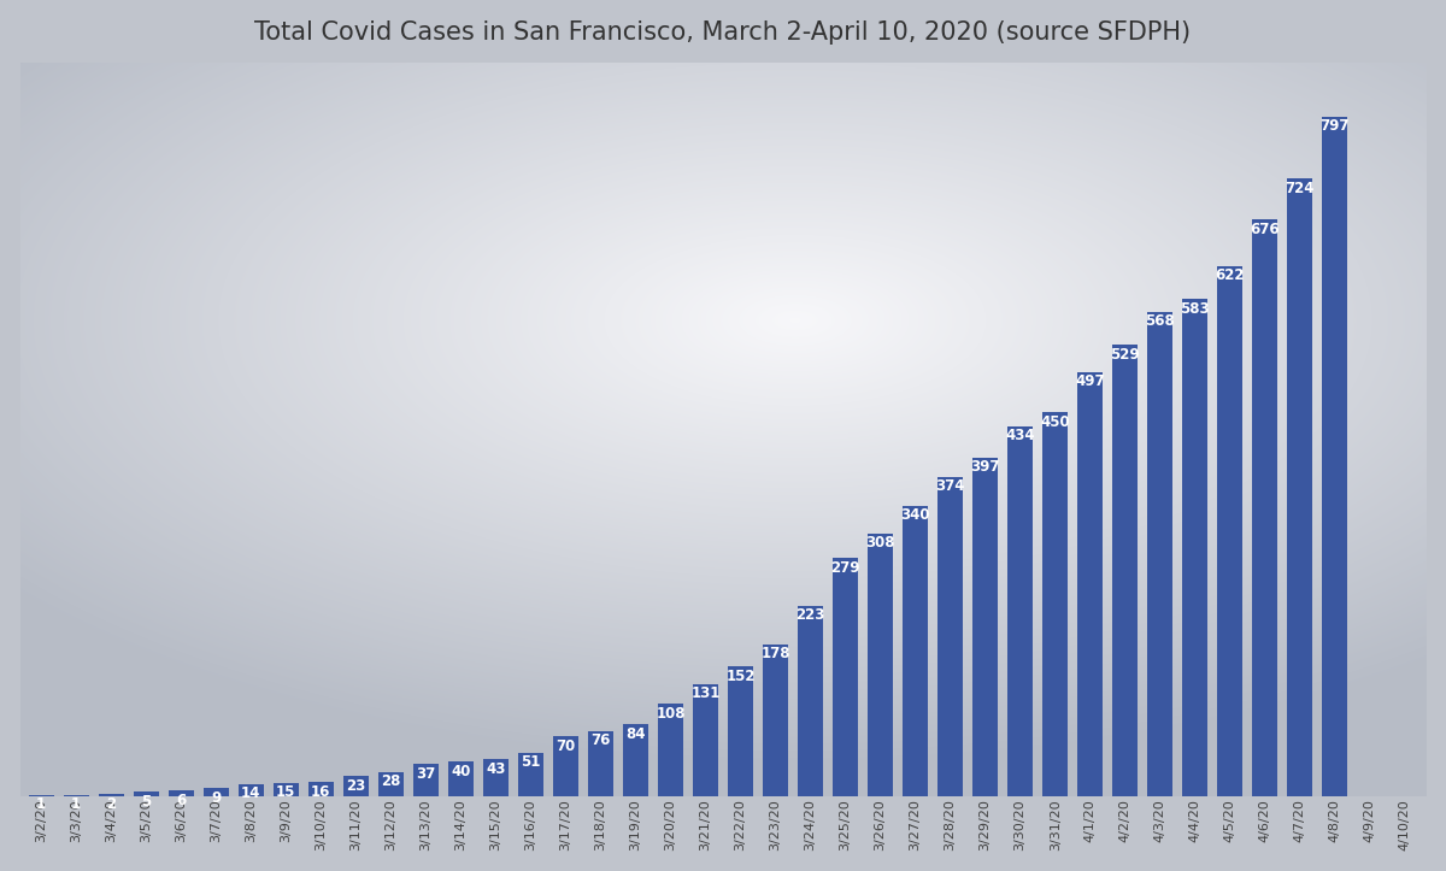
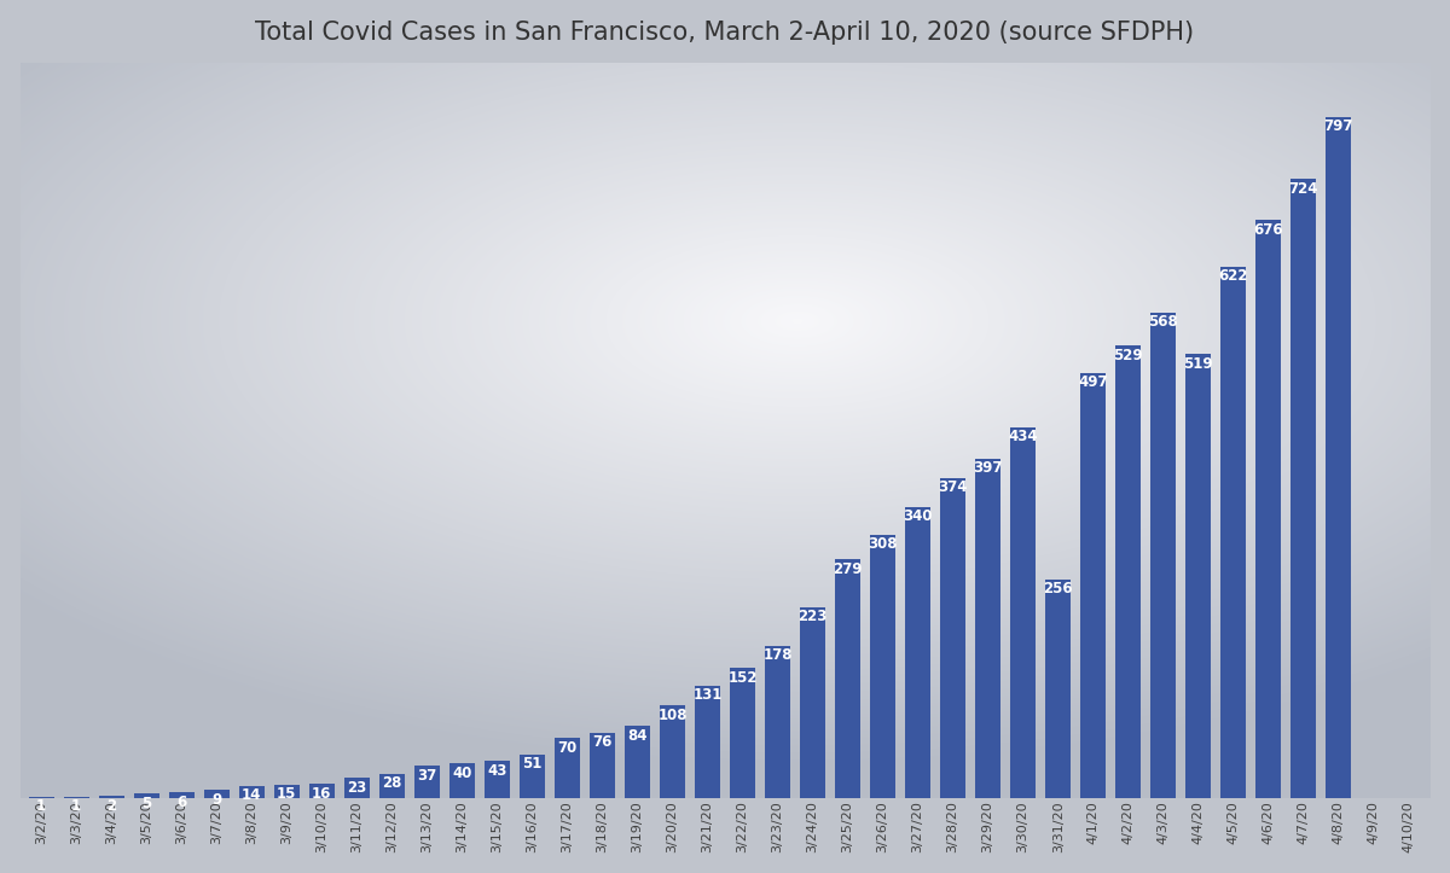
3/31/20: 450 -> 256
4/4/20: 583 -> 519
